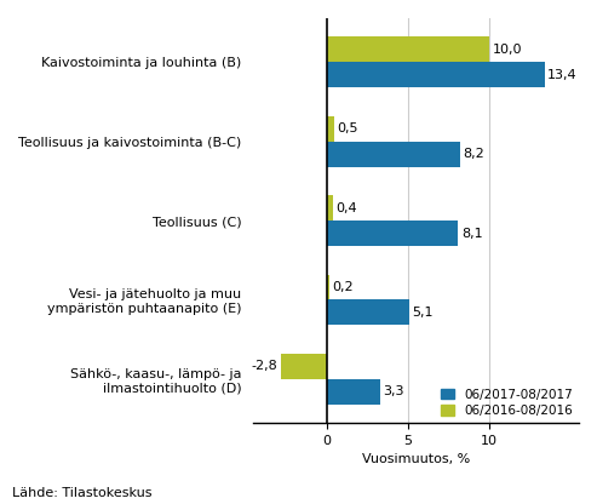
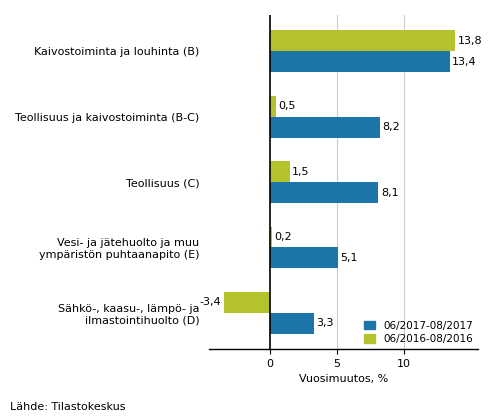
06/2016-08/2016/Kaivostoiminta ja louhinta (B): 10,0 -> 13,8
06/2016-08/2016/Teollisuus (C): 0,4 -> 1,5
06/2016-08/2016/Sähkö-, kaasu-, lämpö- ja ilmastointihuolto (D): -2,8 -> -3,4
